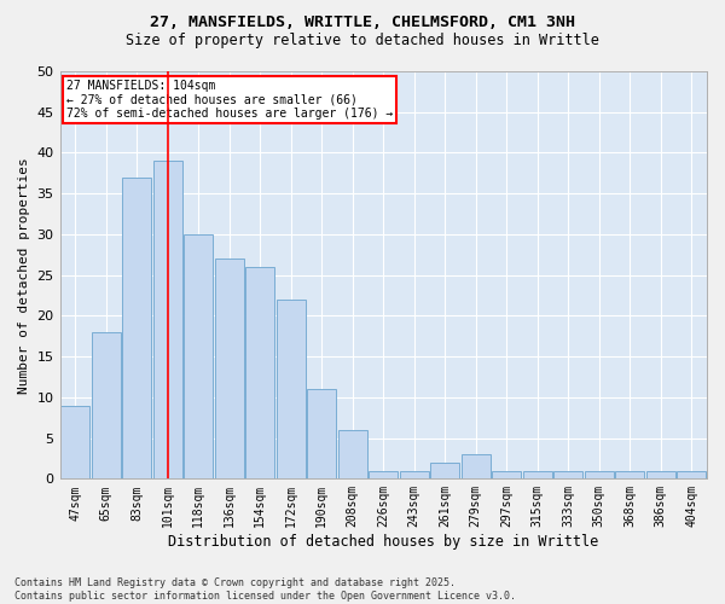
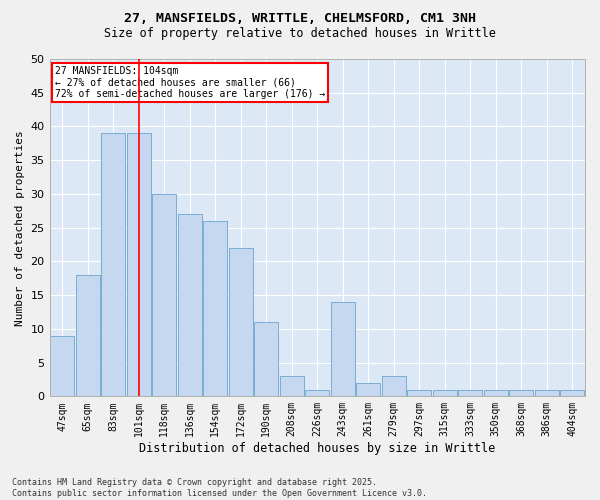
83sqm: 37 -> 39
208sqm: 6 -> 3
243sqm: 1 -> 14
